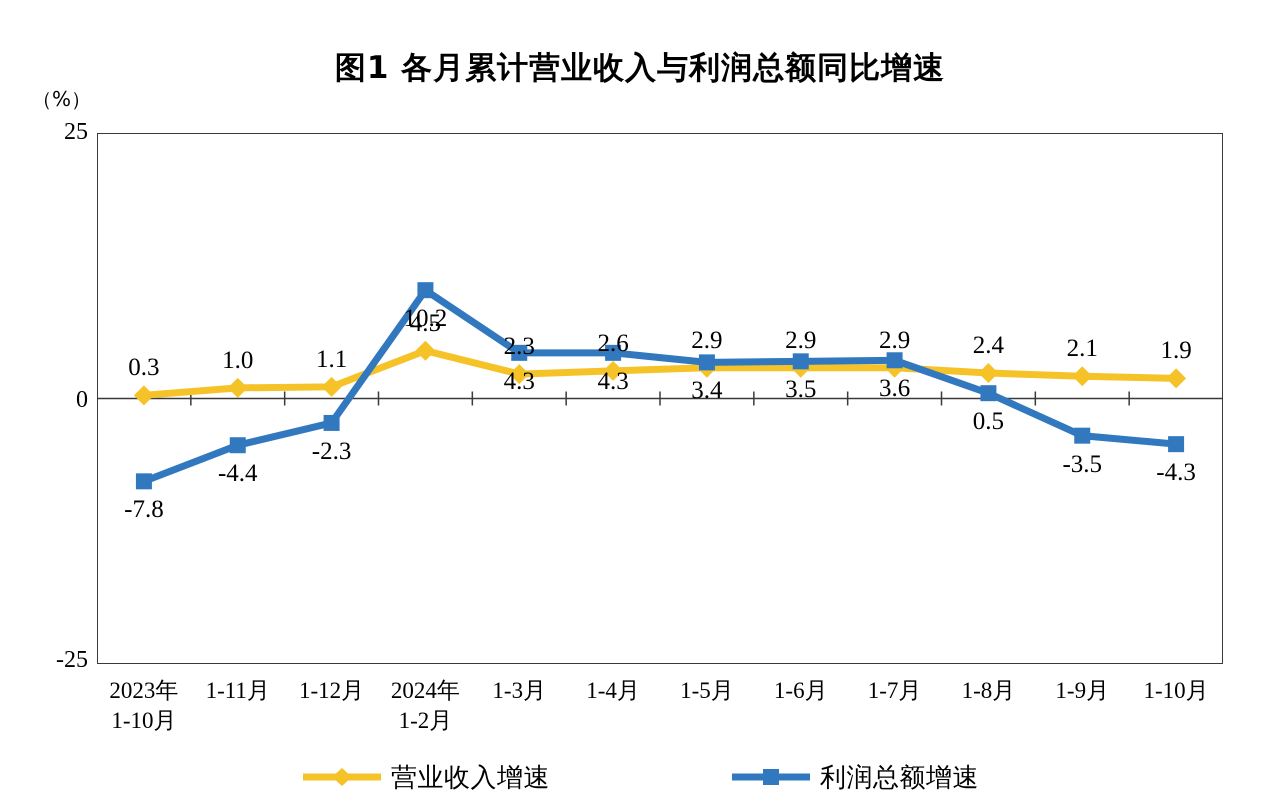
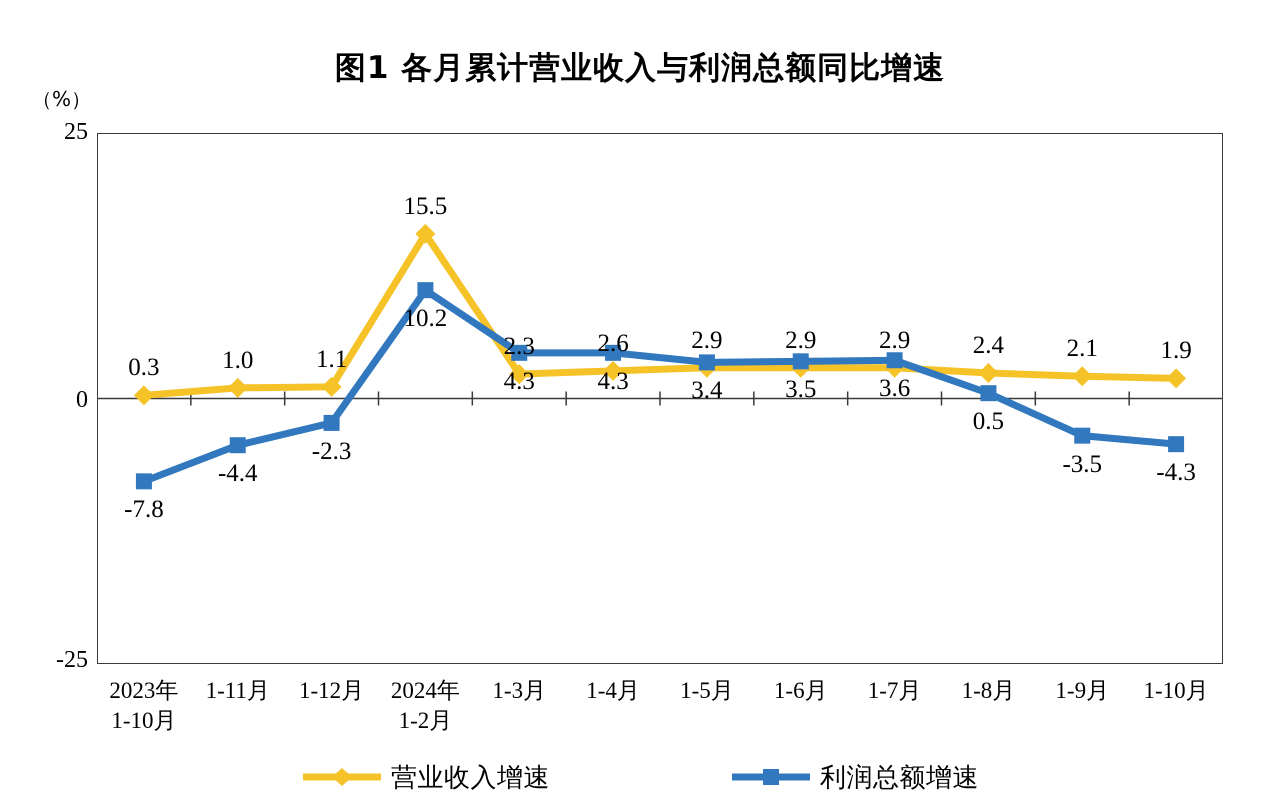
营业收入增速/2024年 1-2月: 4.5 -> 15.5
